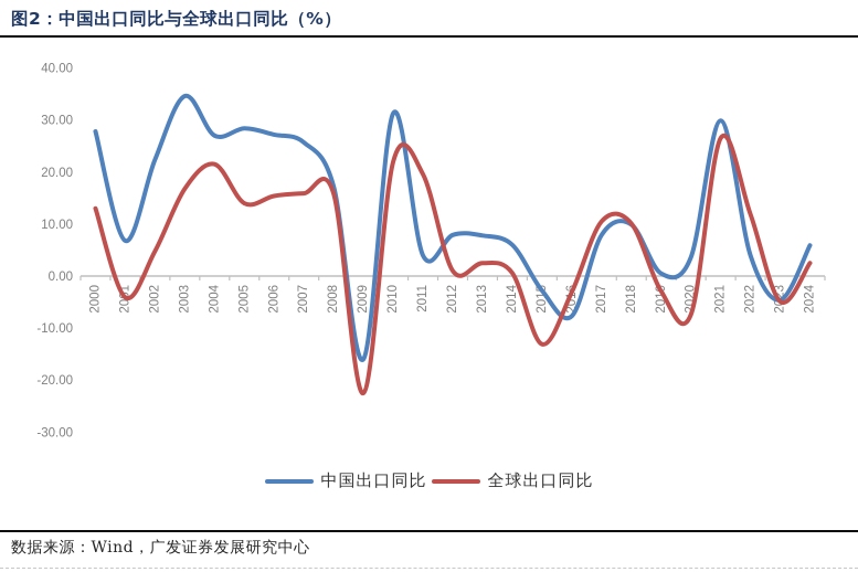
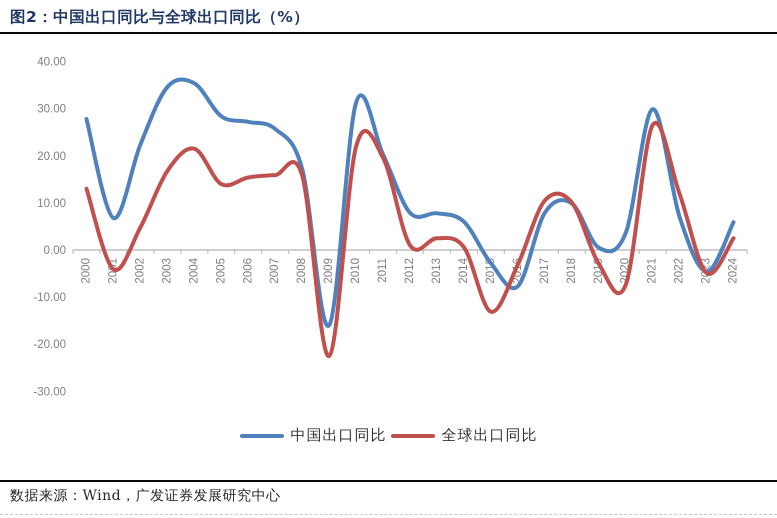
中国出口同比/2004: 27 -> 35
中国出口同比/2011: 4 -> 20
中国出口同比/2022: 4 -> 7
